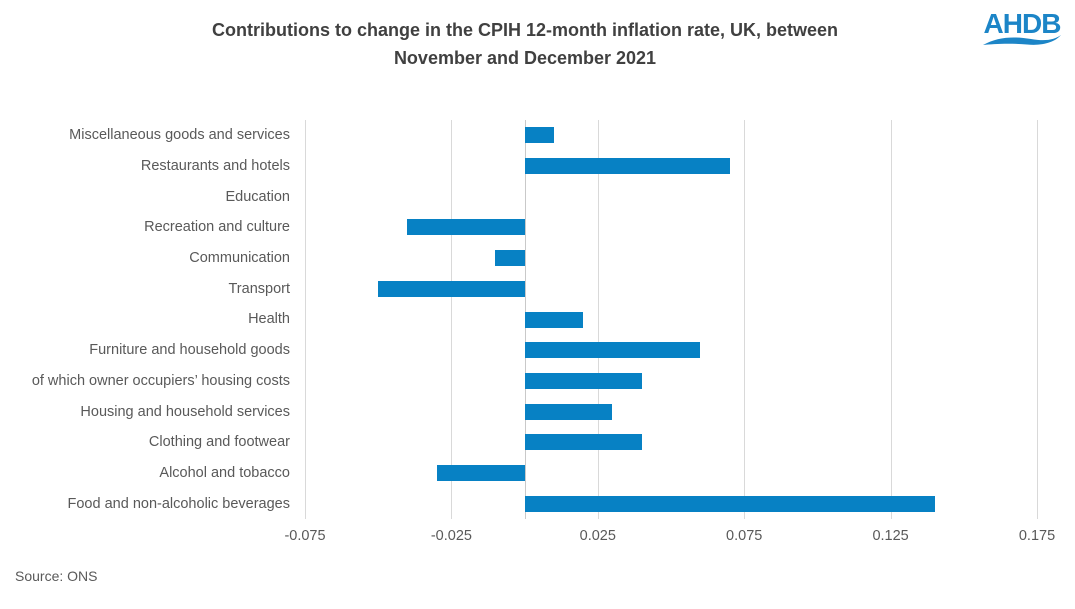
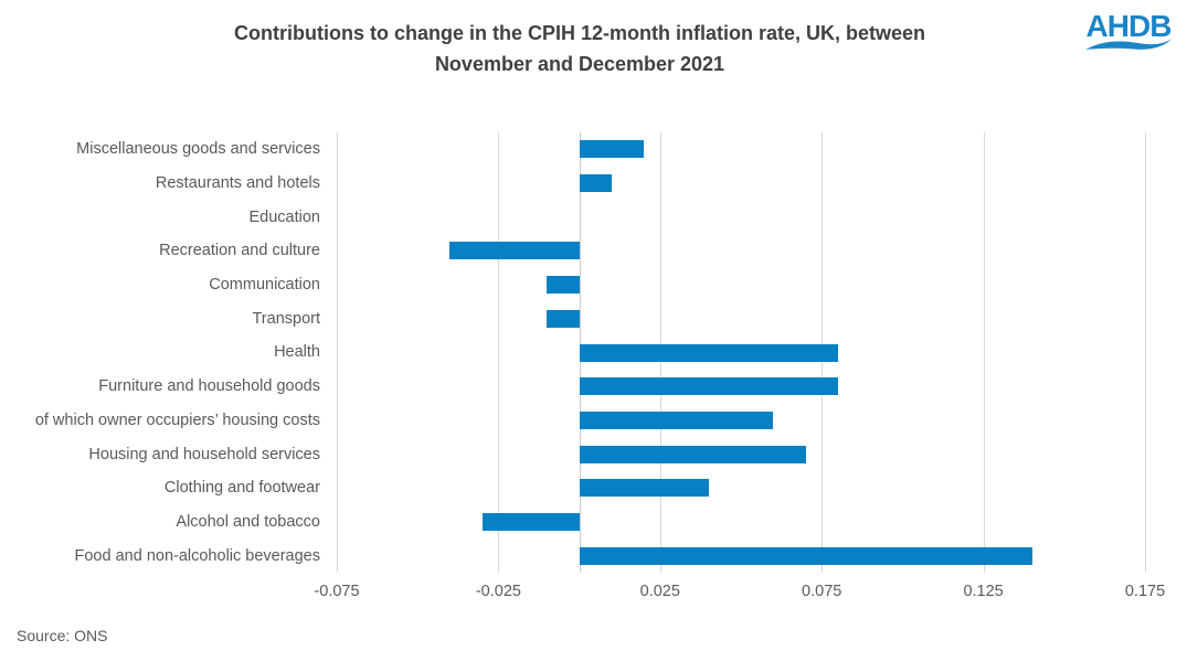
Miscellaneous goods and services: 0.01 -> 0.02
Restaurants and hotels: 0.07 -> 0.01
Transport: -0.05 -> -0.01
Health: 0.02 -> 0.08
Furniture and household goods: 0.06 -> 0.08
of which owner occupiers’ housing costs: 0.04 -> 0.06
Housing and household services: 0.03 -> 0.07
